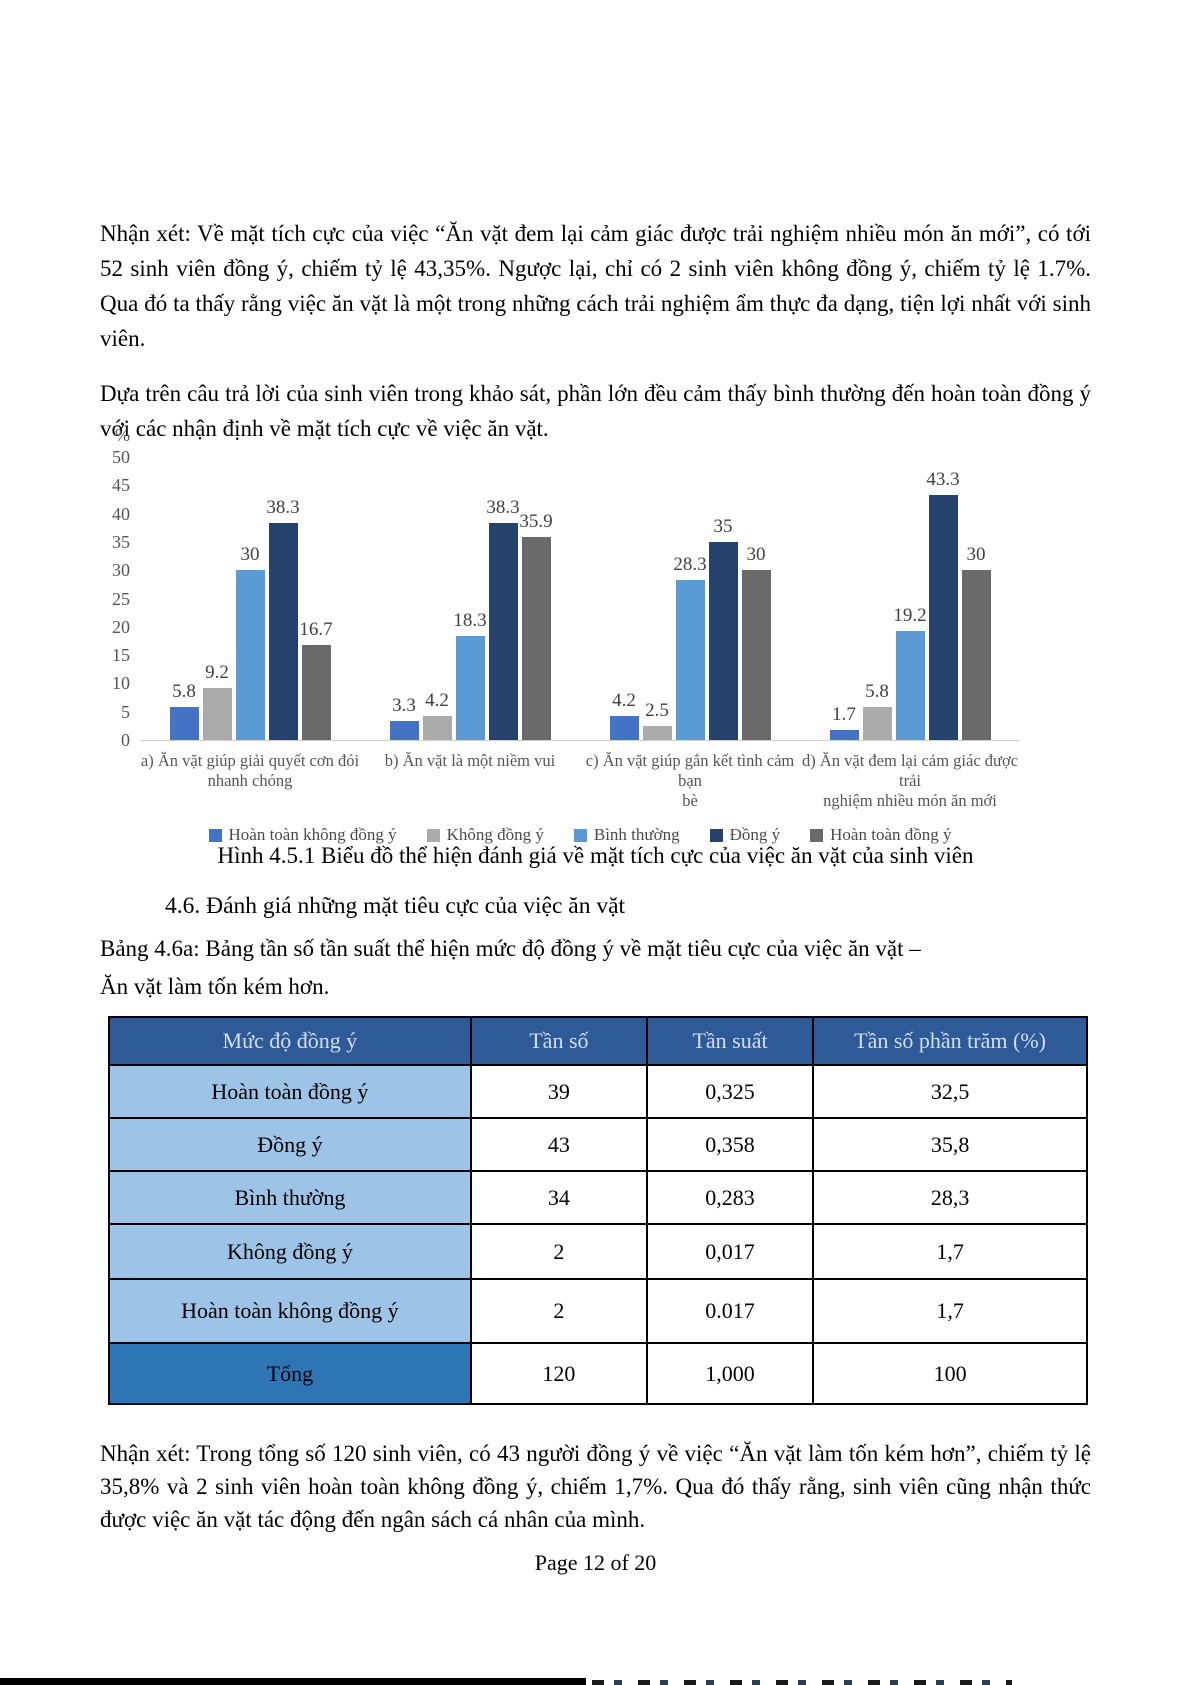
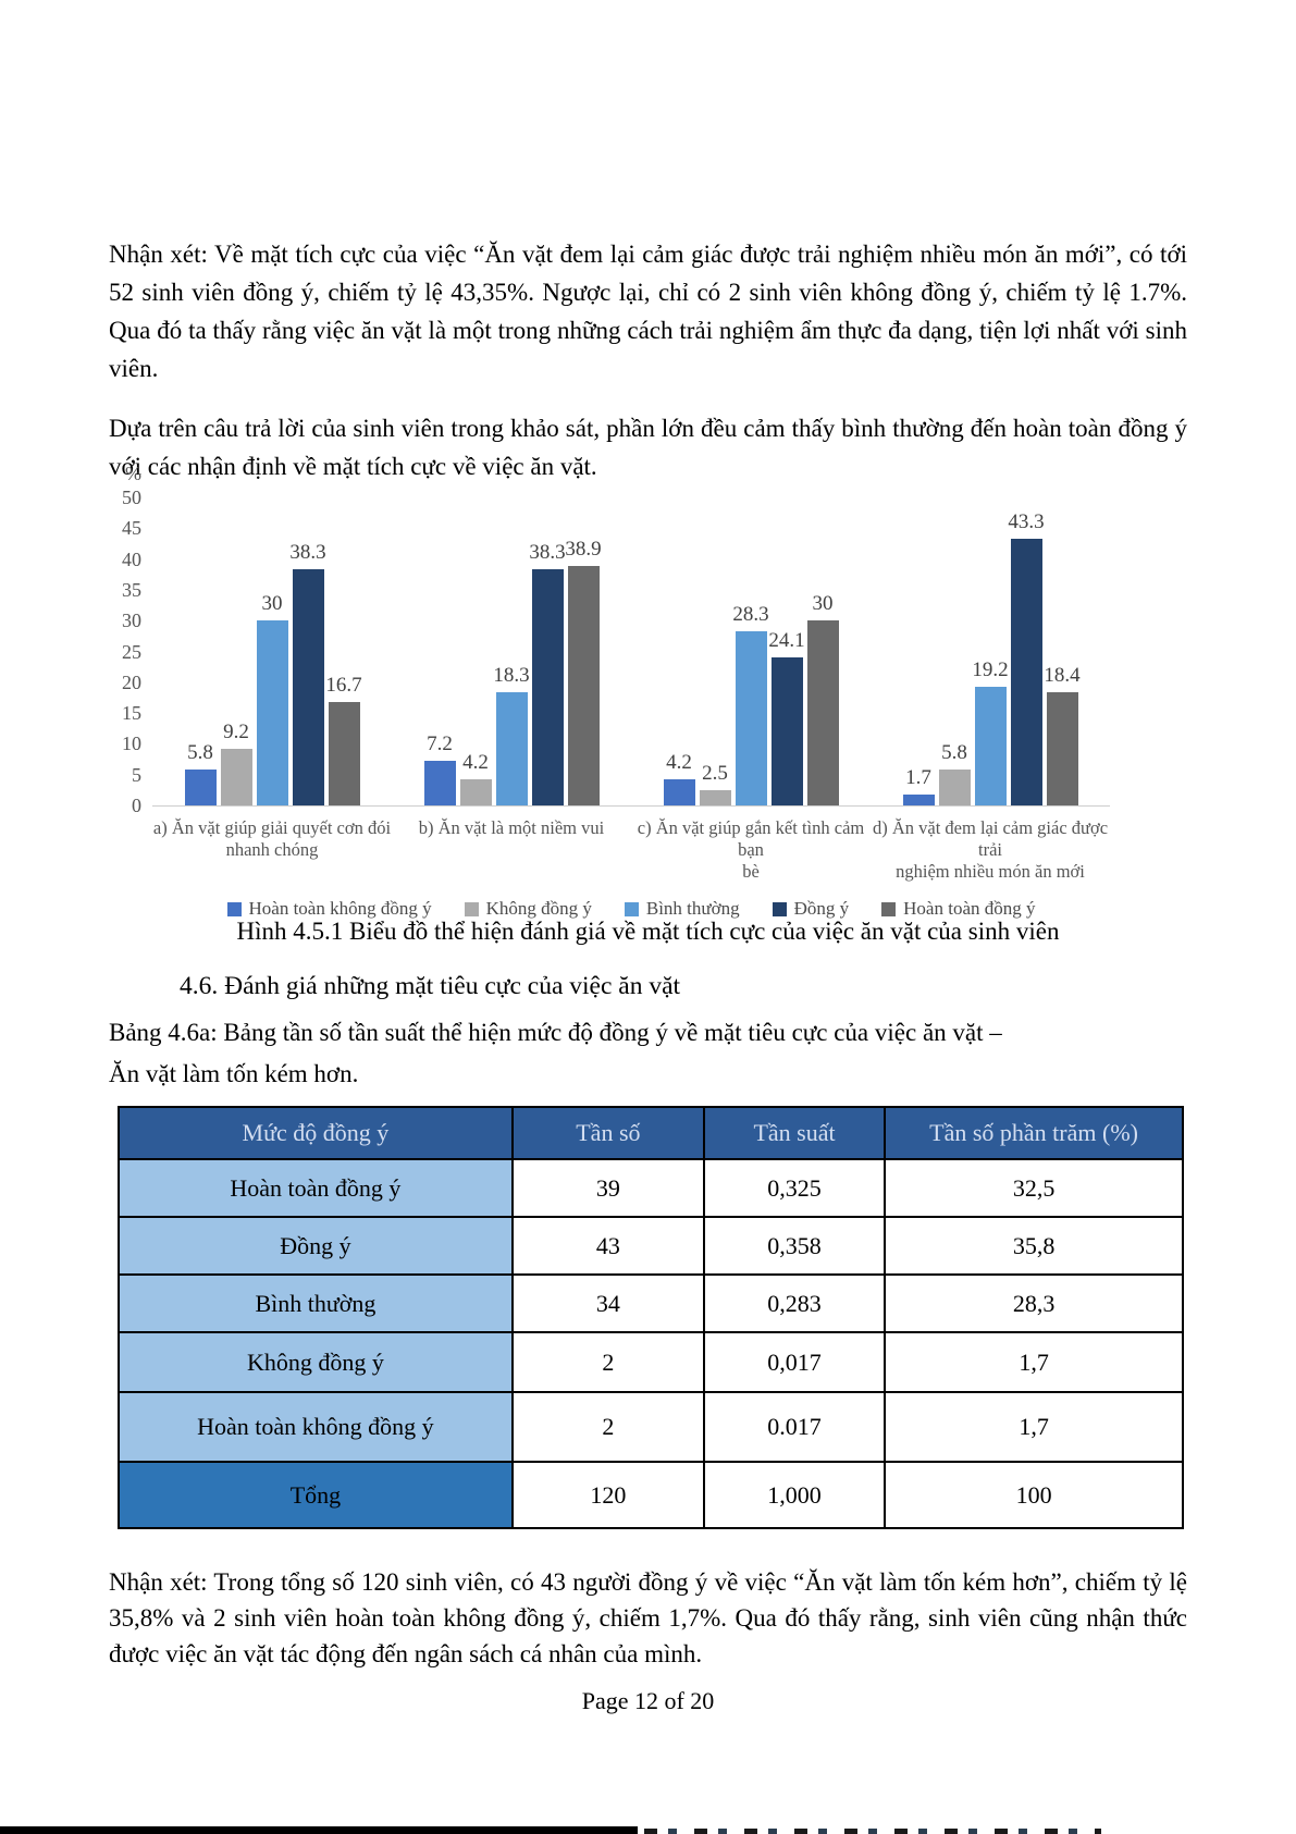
Hoàn toàn không đồng ý/b) Ăn vặt là một niềm vui: 3.3 -> 7.2
Hoàn toàn đồng ý/b) Ăn vặt là một niềm vui: 35.9 -> 38.9
Đồng ý/c) Ăn vặt giúp gắn kết tình cảm bạn bè: 35 -> 24.1
Hoàn toàn đồng ý/d) Ăn vặt đem lại cảm giác được trải nghiệm nhiều món ăn mới: 30 -> 18.4
